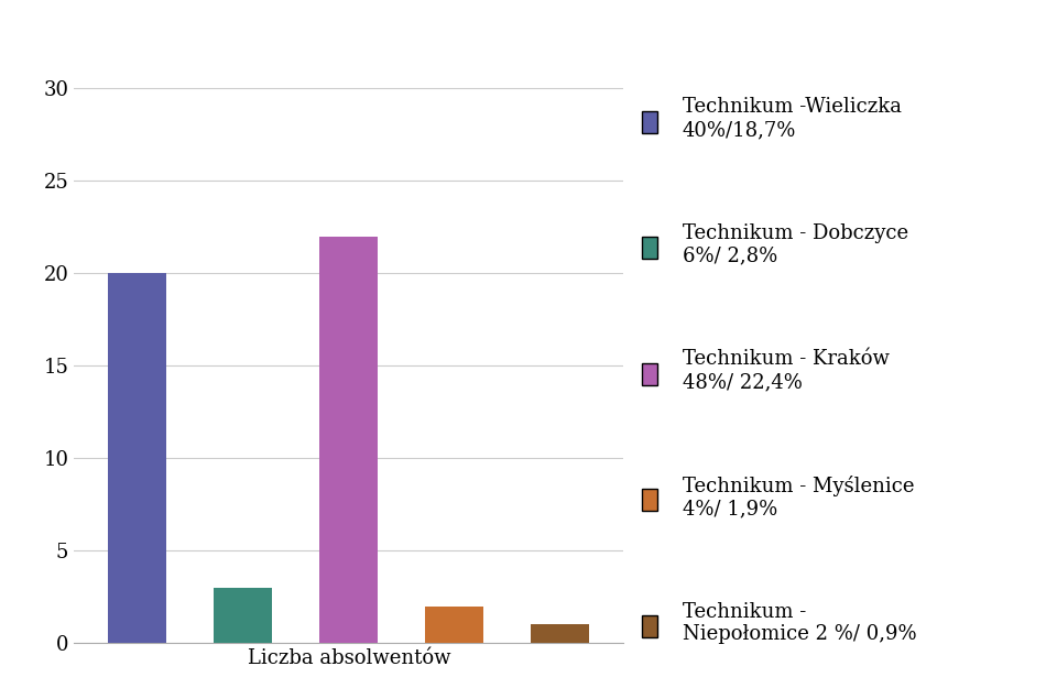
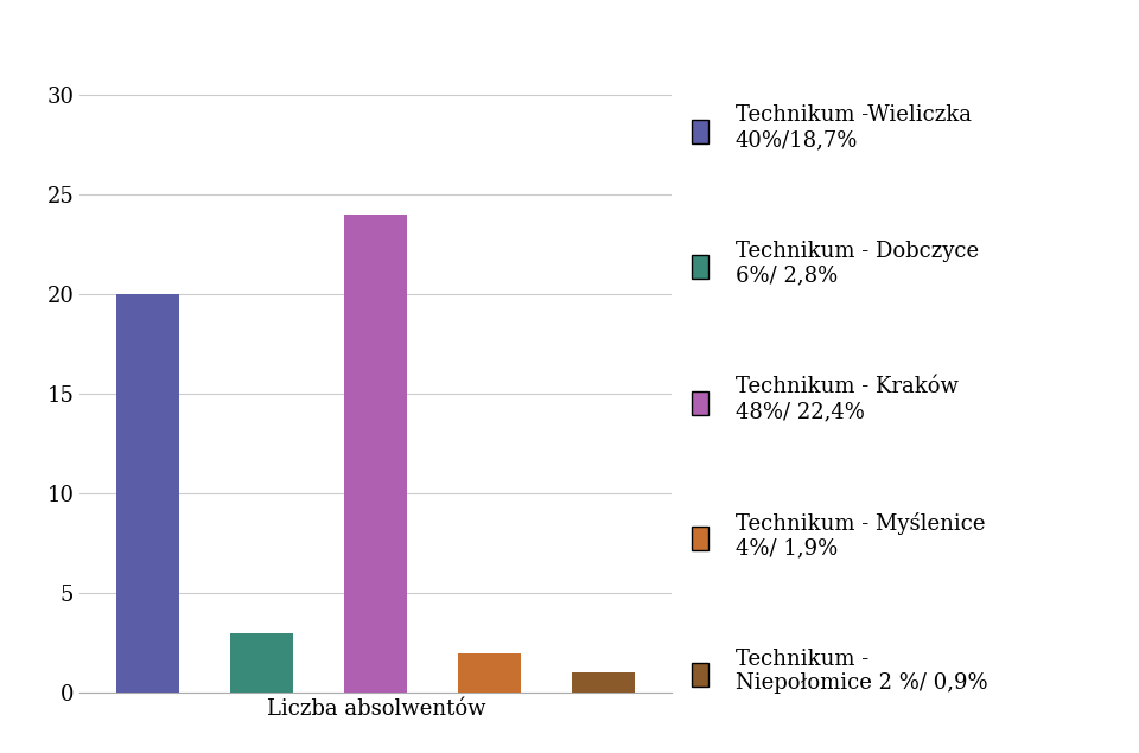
Liczba absolwentów: 22 -> 24
